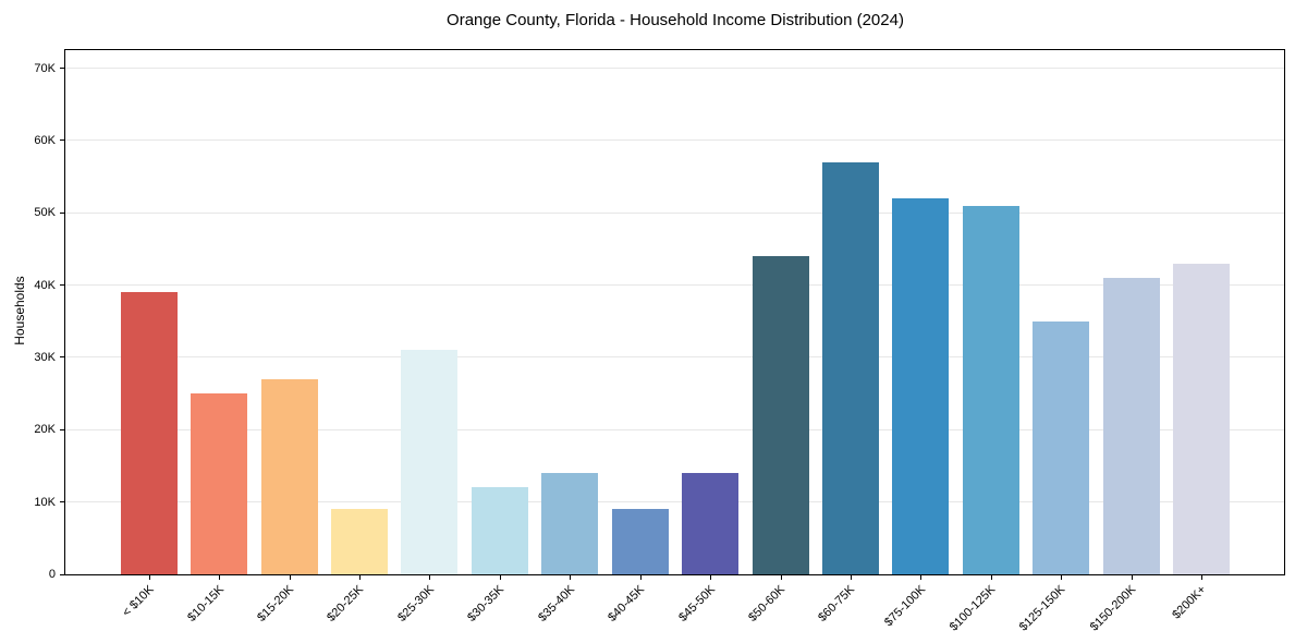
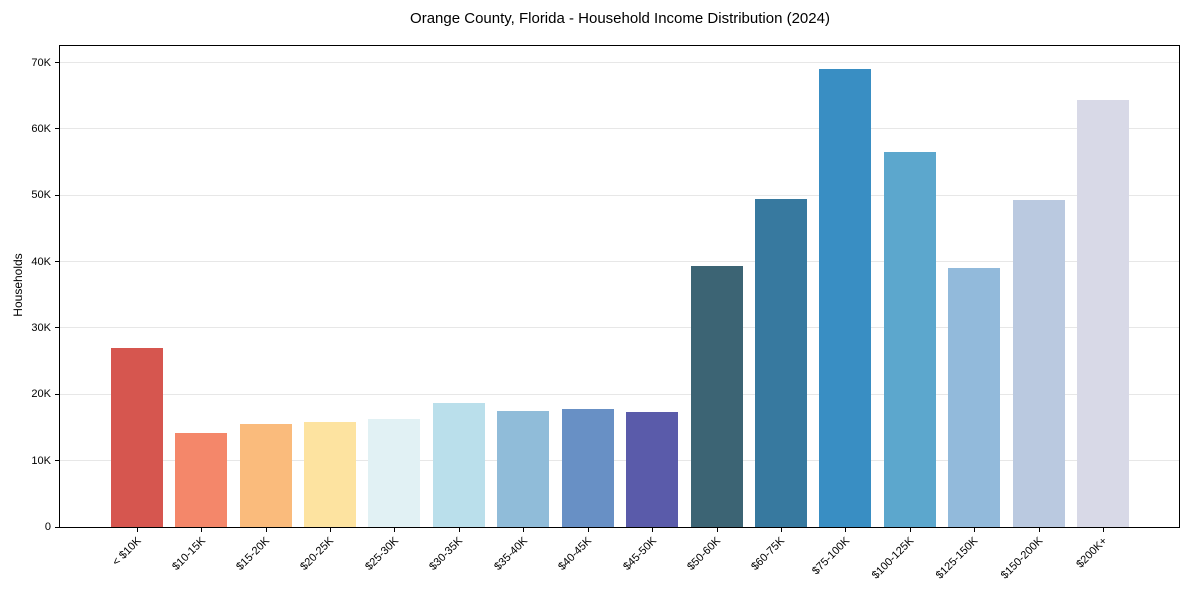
< $10K: 39K -> 27K
$10-15K: 25K -> 14K
$15-20K: 27K -> 16K
$20-25K: 9K -> 16K
$25-30K: 31K -> 16K
$30-35K: 12K -> 19K
$35-40K: 14K -> 18K
$40-45K: 9K -> 18K
$45-50K: 14K -> 17K
$50-60K: 44K -> 39K
$60-75K: 57K -> 50K
$75-100K: 52K -> 69K
$100-125K: 51K -> 56K
$125-150K: 35K -> 39K
$150-200K: 41K -> 49K
$200K+: 43K -> 64K
